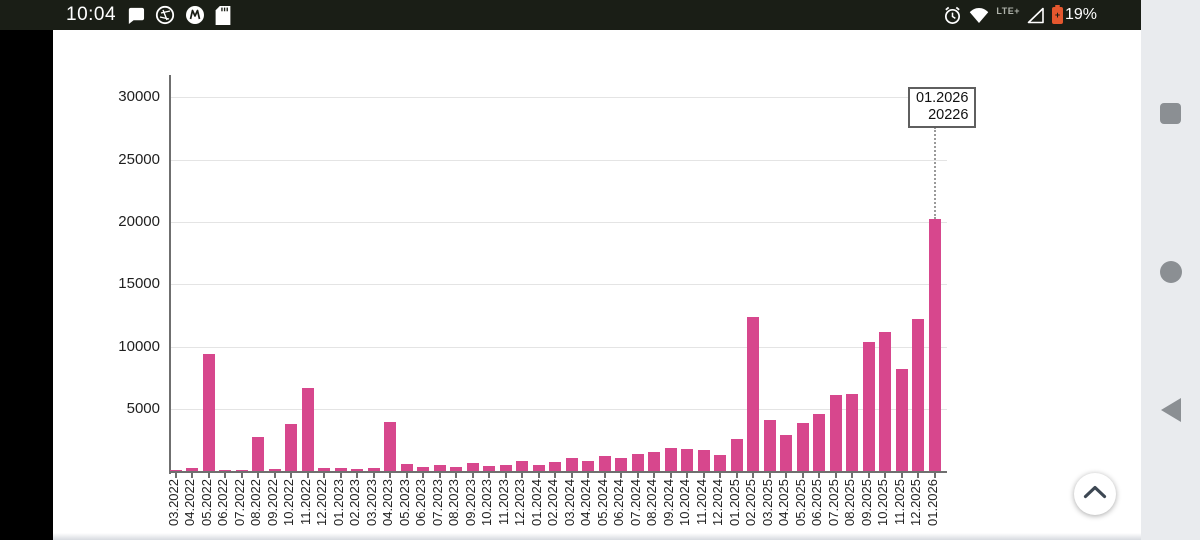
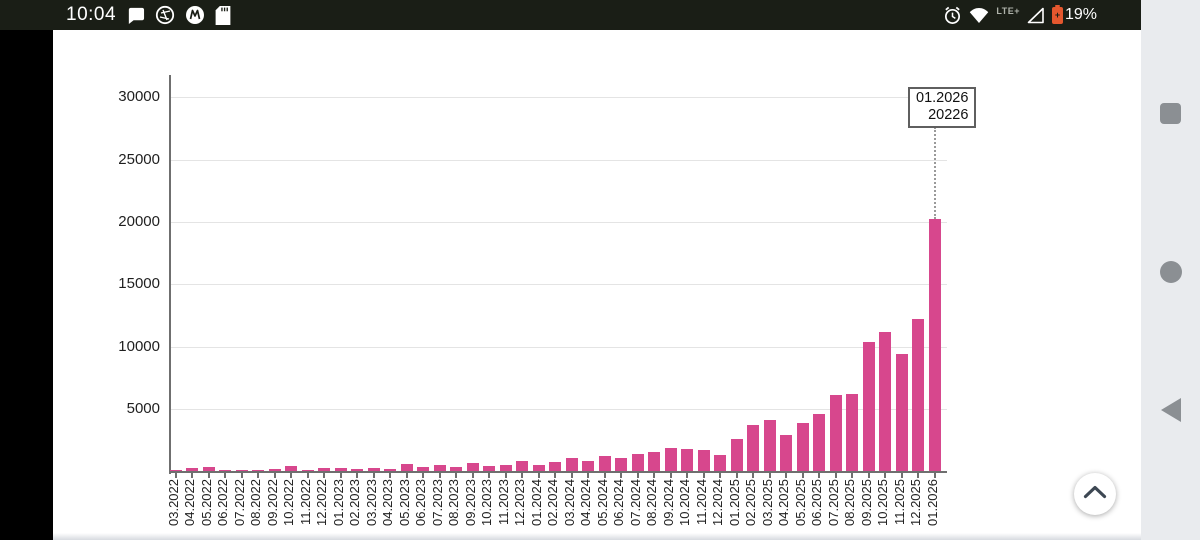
05.2022: 9400 -> 400
08.2022: 2800 -> 100
10.2022: 3800 -> 500
11.2022: 6700 -> 200
04.2023: 4000 -> 200
02.2025: 12400 -> 3700
11.2025: 8200 -> 9400
